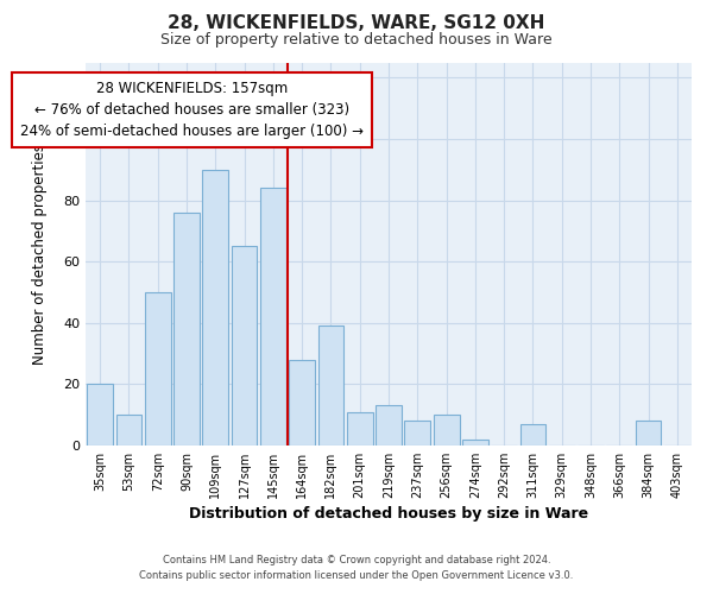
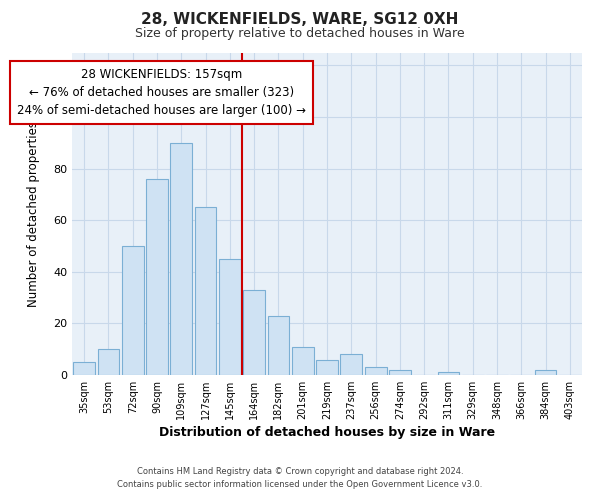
35sqm: 20 -> 5
145sqm: 84 -> 45
164sqm: 28 -> 33
182sqm: 39 -> 23
219sqm: 13 -> 6
256sqm: 10 -> 3
311sqm: 7 -> 1
384sqm: 8 -> 2
